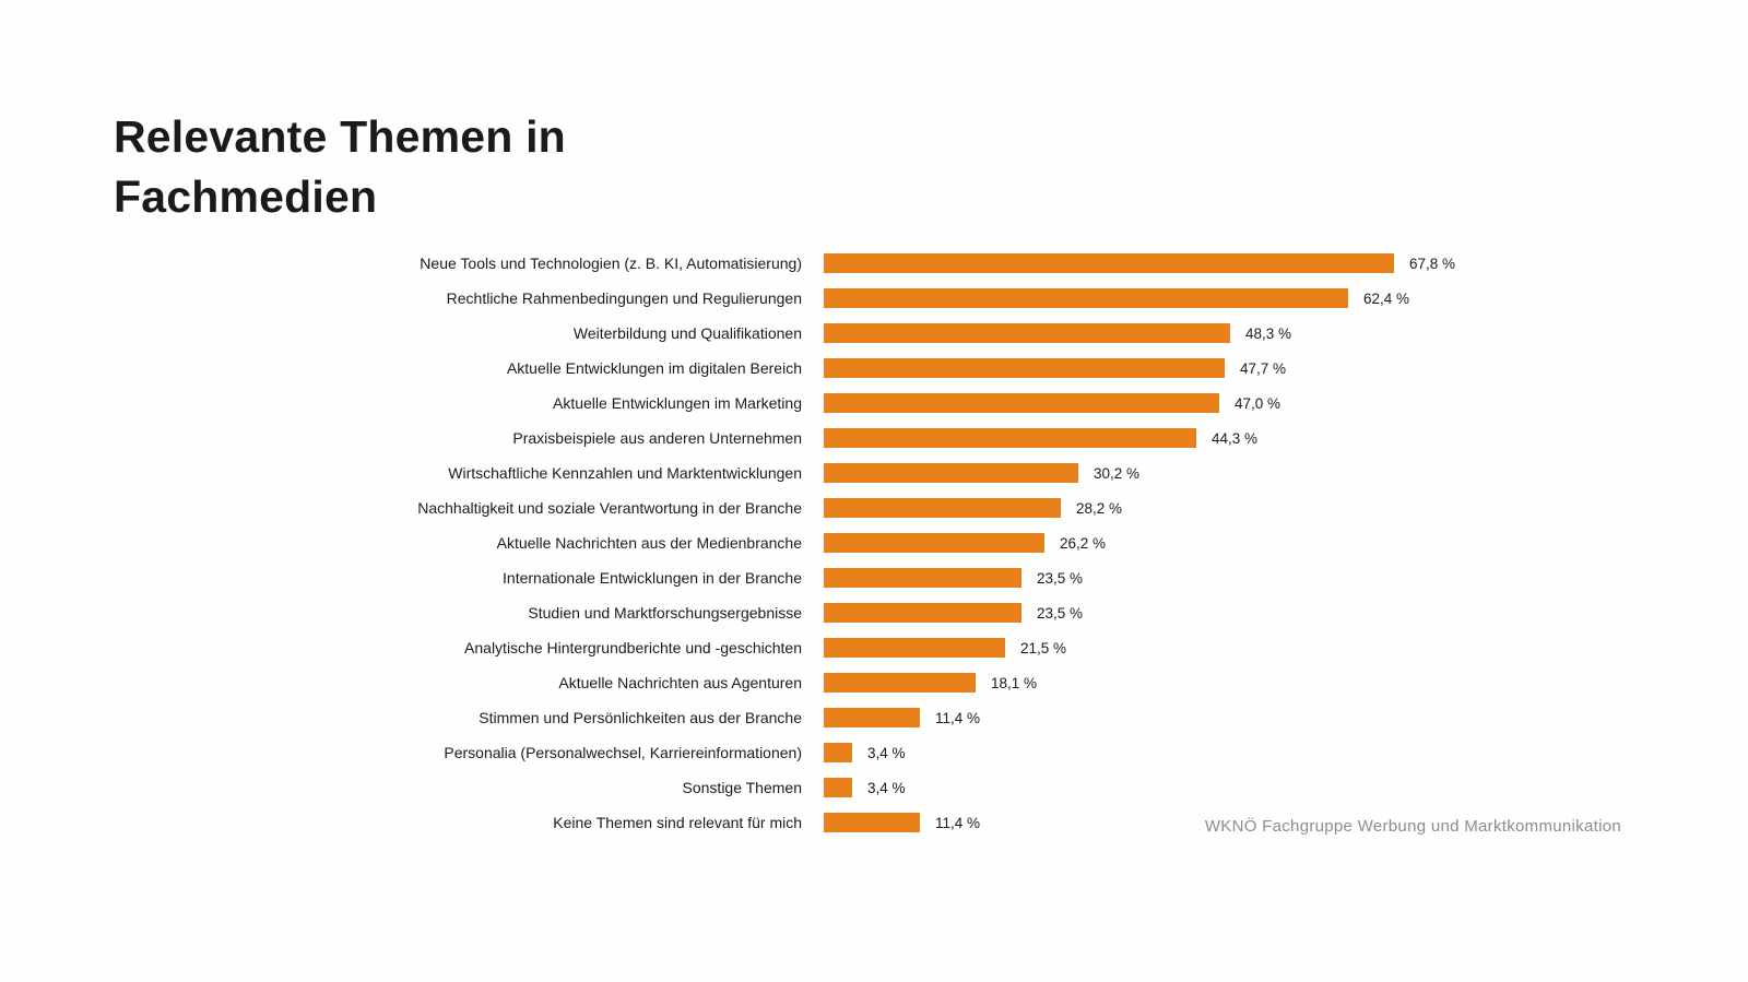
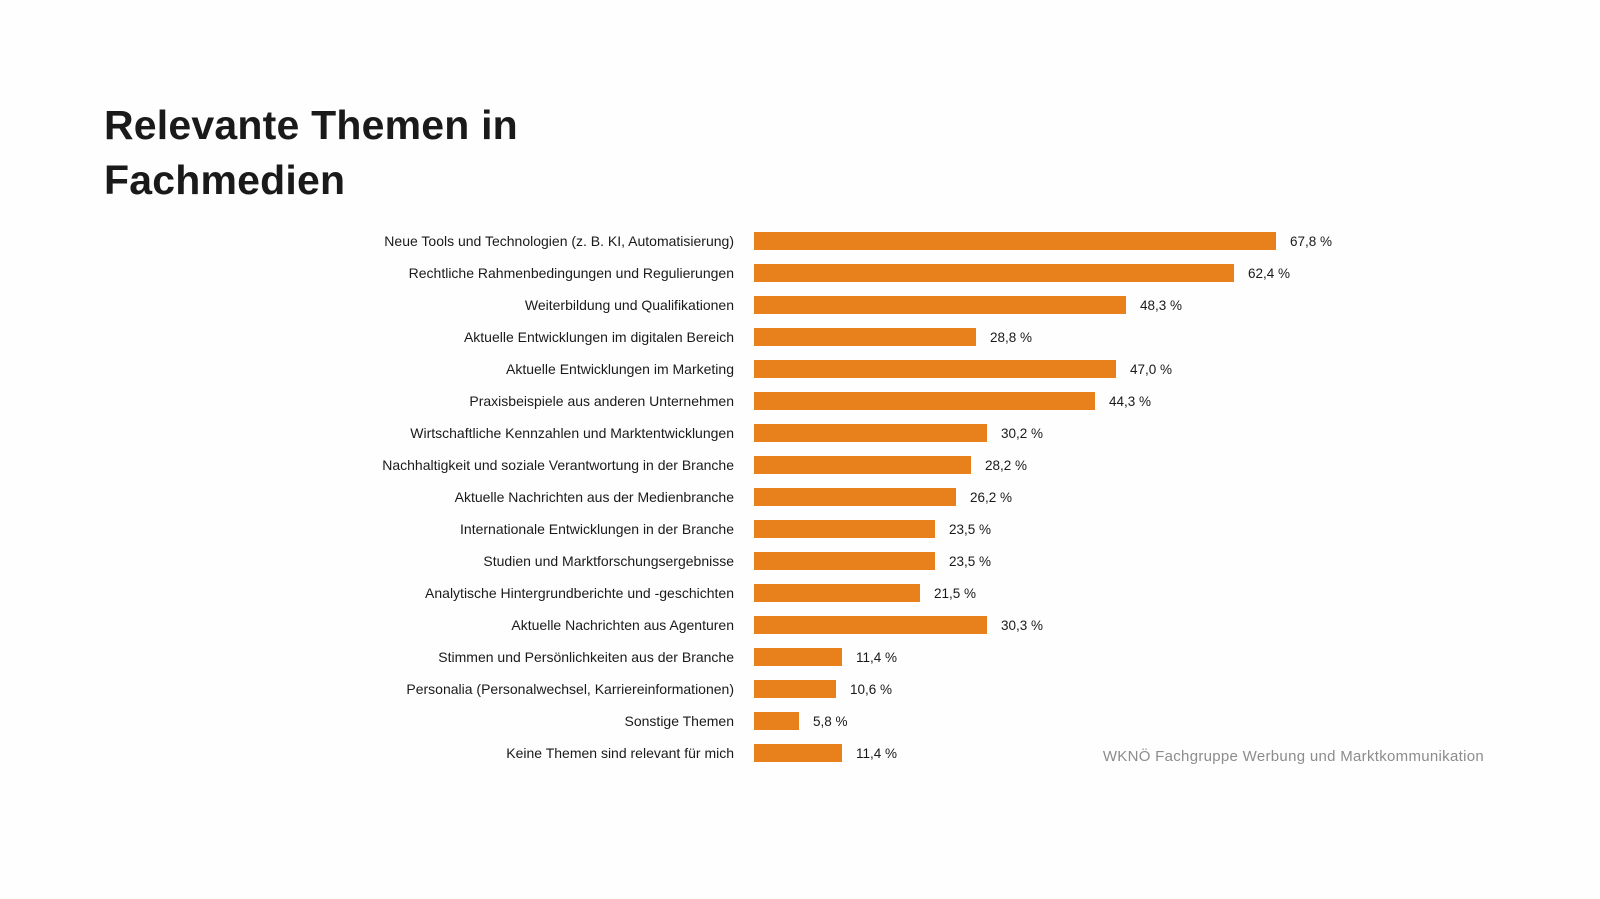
Aktuelle Entwicklungen im digitalen Bereich: 47,7 -> 28,8
Aktuelle Nachrichten aus Agenturen: 18,1 -> 30,3
Personalia (Personalwechsel, Karriereinformationen): 3,4 -> 10,6
Sonstige Themen: 3,4 -> 5,8
